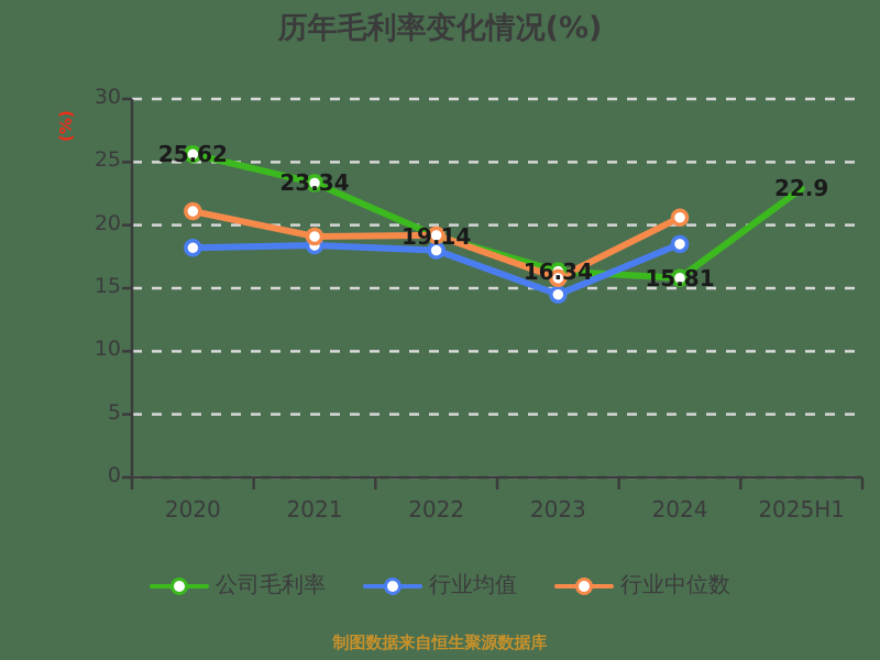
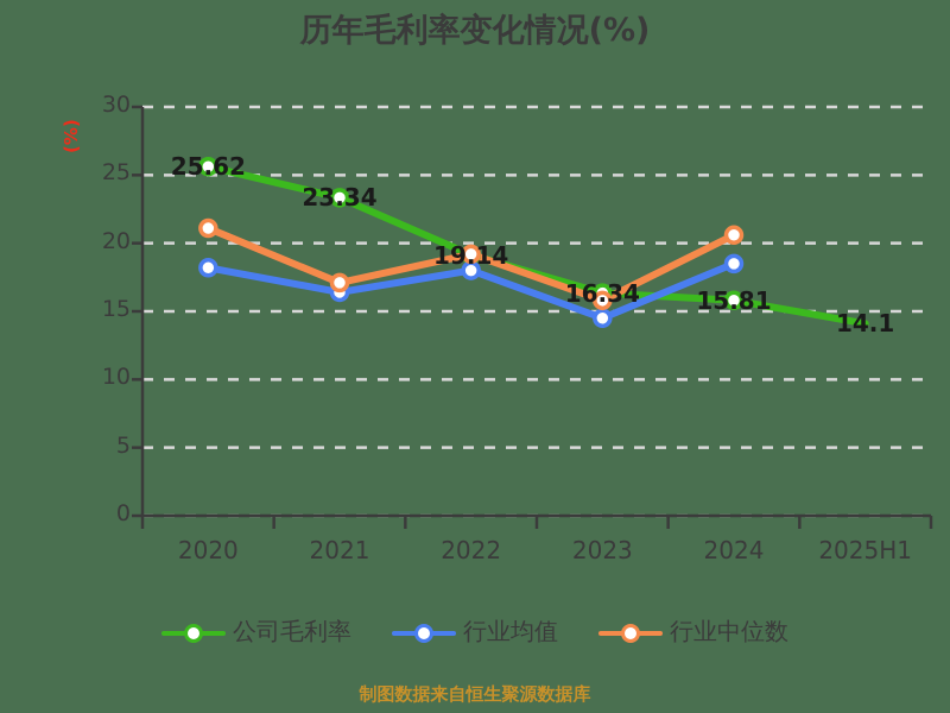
行业均值/2021: 18.4 -> 16.4
行业中位数/2021: 19.1 -> 17.1
公司毛利率/2025H1: 22.9 -> 14.1
